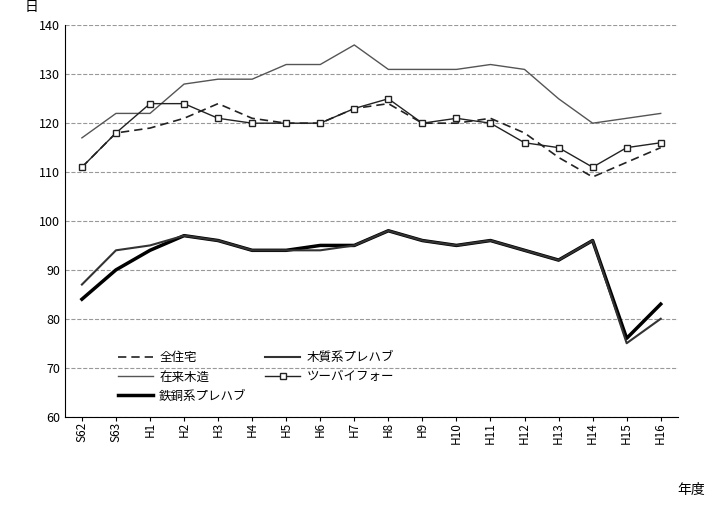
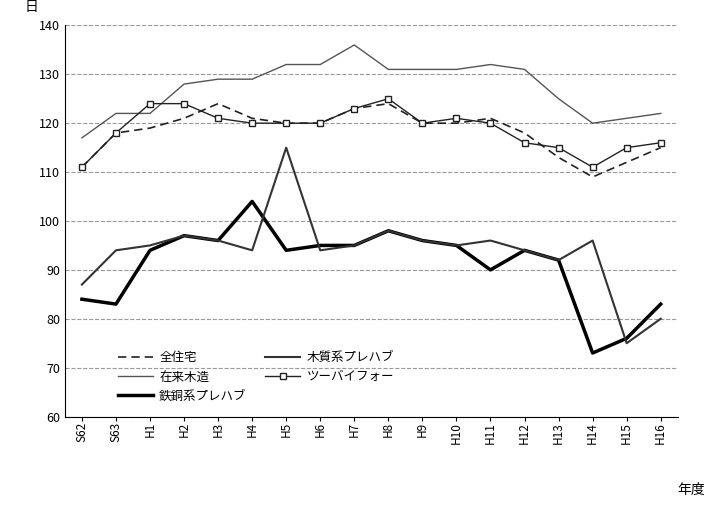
鉄銅系プレハブ/S63: 90 -> 83
鉄銅系プレハブ/H4: 94 -> 104
木質系プレハブ/H5: 94 -> 115
鉄銅系プレハブ/H11: 96 -> 90
鉄銅系プレハブ/H14: 96 -> 73
